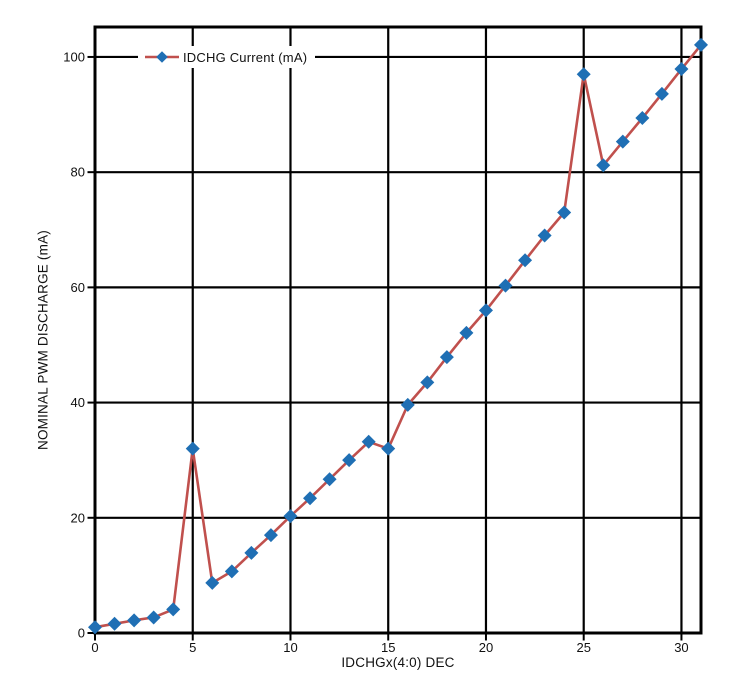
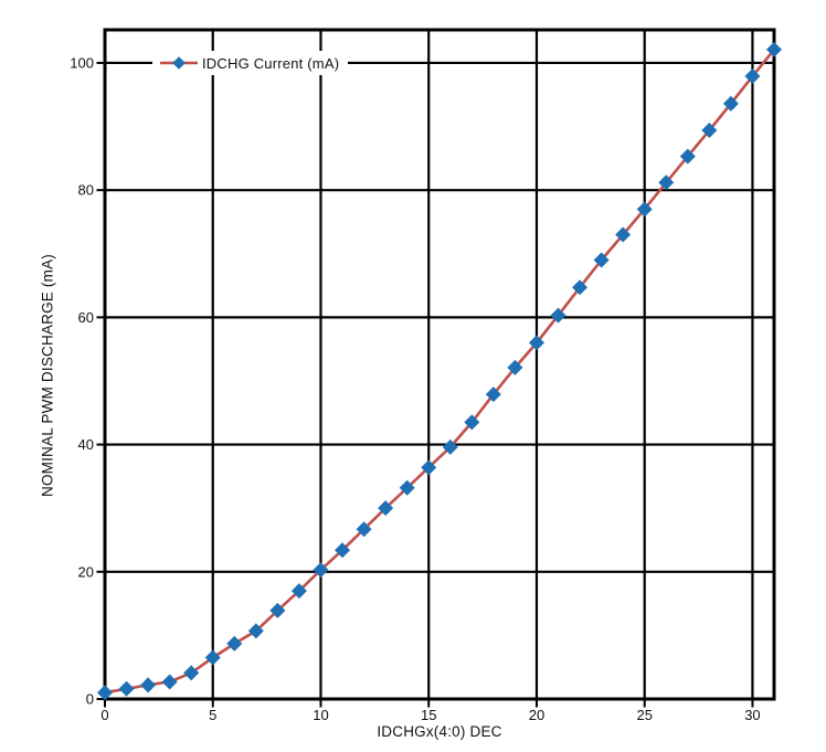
5: 32 -> 6
15: 32 -> 36
25: 97 -> 77
